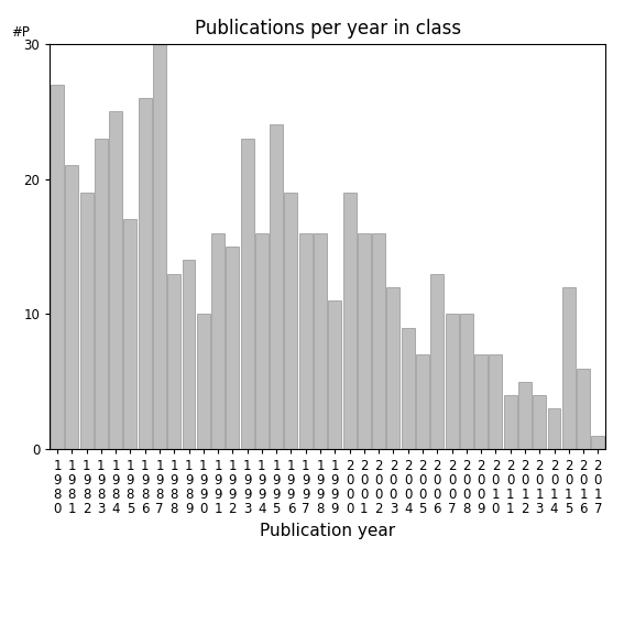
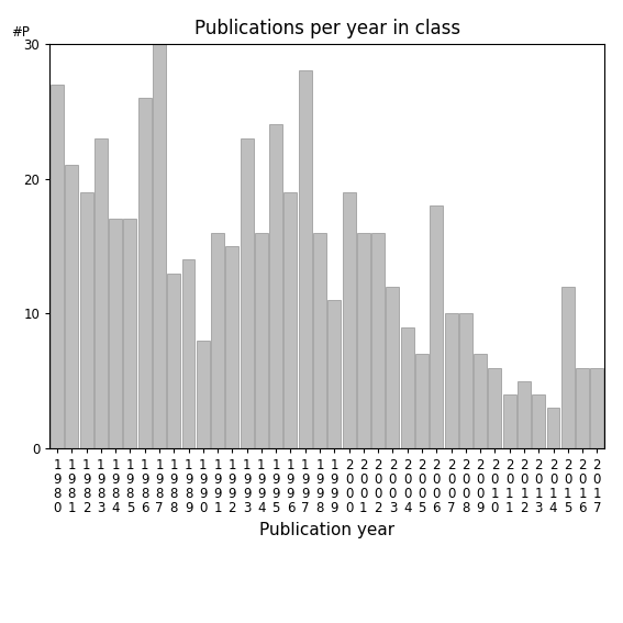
1 9 8 4: 25 -> 17
1 9 9 0: 10 -> 8
1 9 9 7: 16 -> 28
2 0 0 6: 13 -> 18
2 0 1 0: 7 -> 6
2 0 1 7: 1 -> 6
